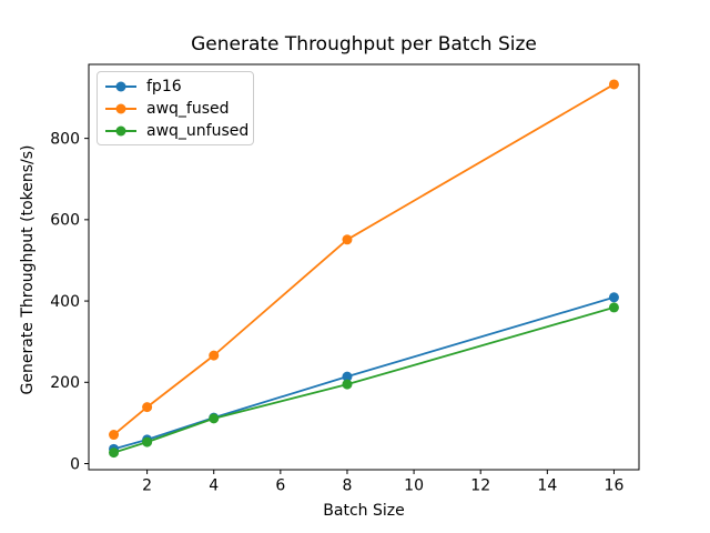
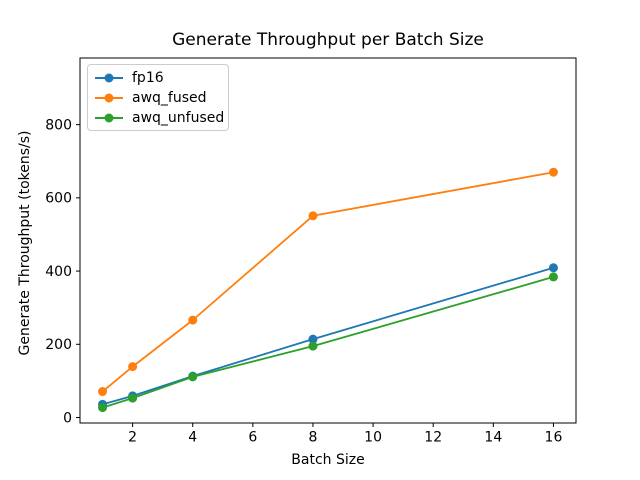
awq_fused/16: 930 -> 670
